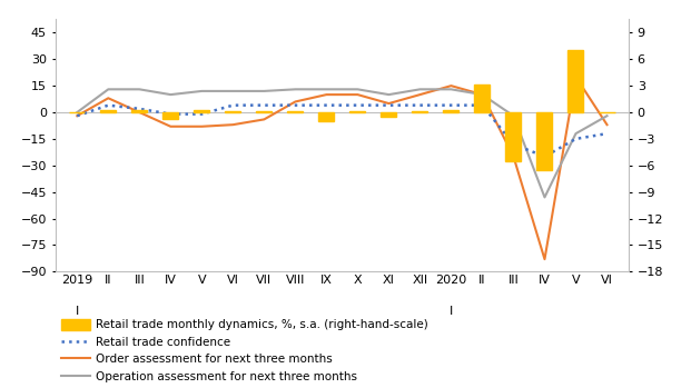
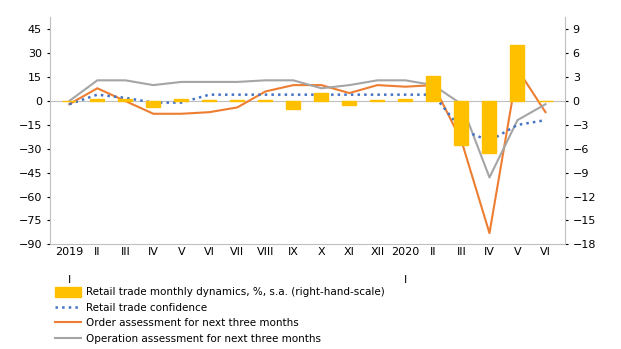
Retail trade monthly dynamics, %, s.a. (right-hand-scale)/X: 0.1 -> 1.0
Operation assessment for next three months/X: 13 -> 8
Order assessment for next three months/2020: 15 -> 9
